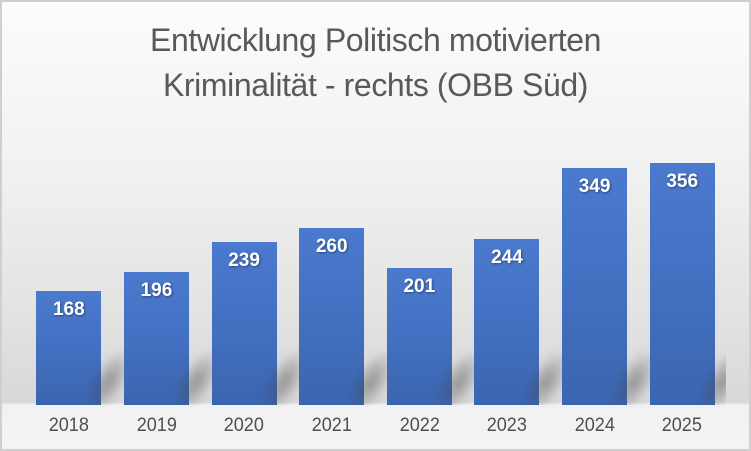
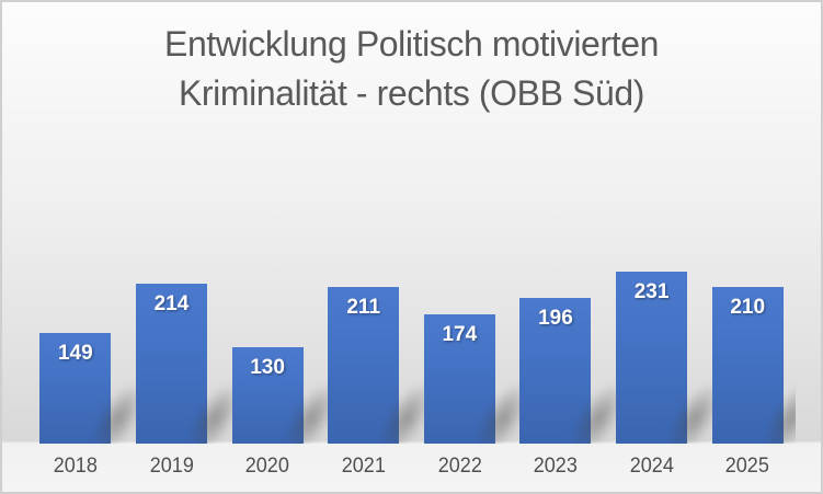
2018: 168 -> 149
2019: 196 -> 214
2020: 239 -> 130
2021: 260 -> 211
2022: 201 -> 174
2023: 244 -> 196
2024: 349 -> 231
2025: 356 -> 210
